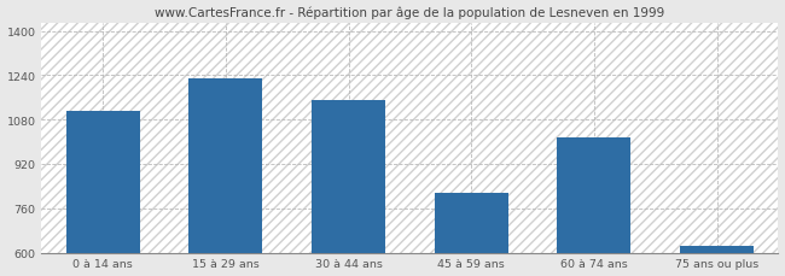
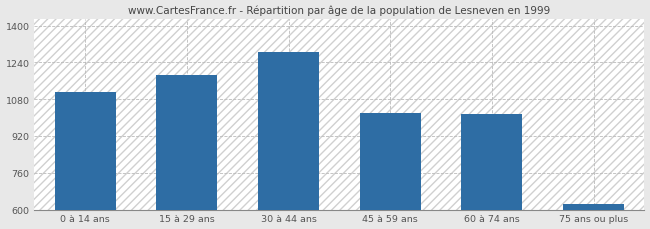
15 à 29 ans: 1230 -> 1185
30 à 44 ans: 1150 -> 1285
45 à 59 ans: 815 -> 1020
